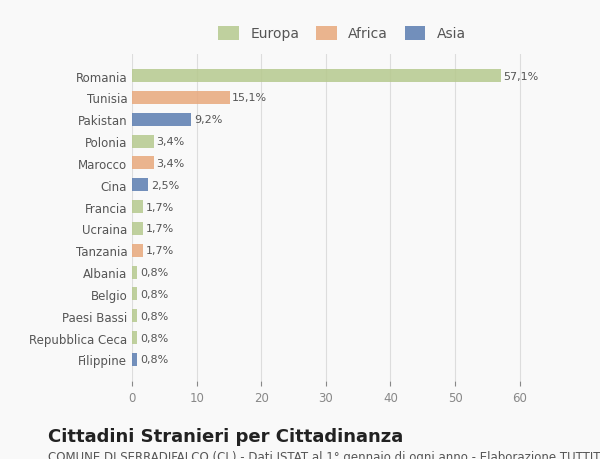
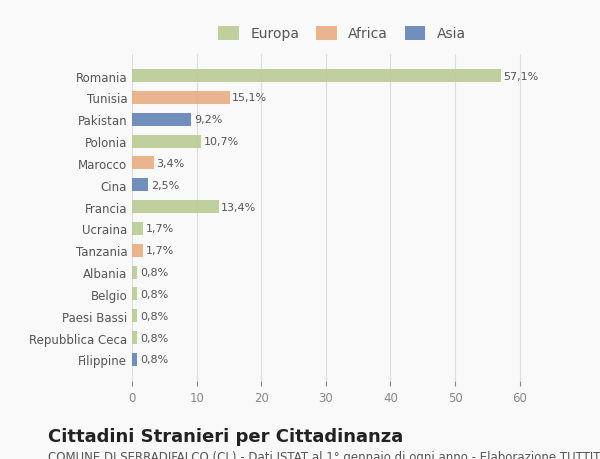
Polonia: 3,4% -> 10,7%
Francia: 1,7% -> 13,4%
